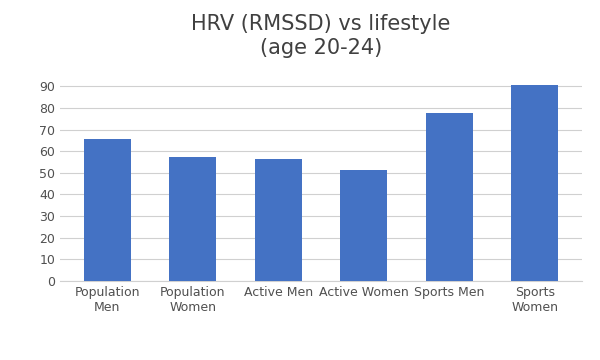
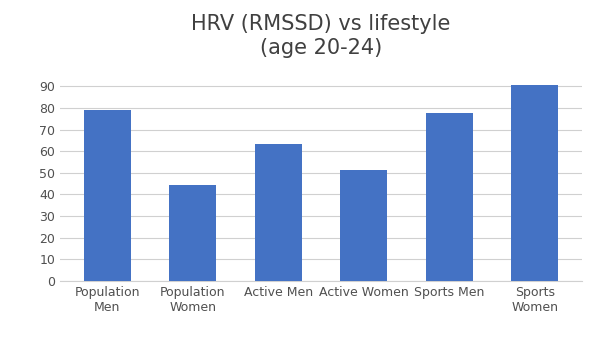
Population Men: 65.5 -> 79.0
Population Women: 57.5 -> 44.5
Active Men: 56.5 -> 63.5
